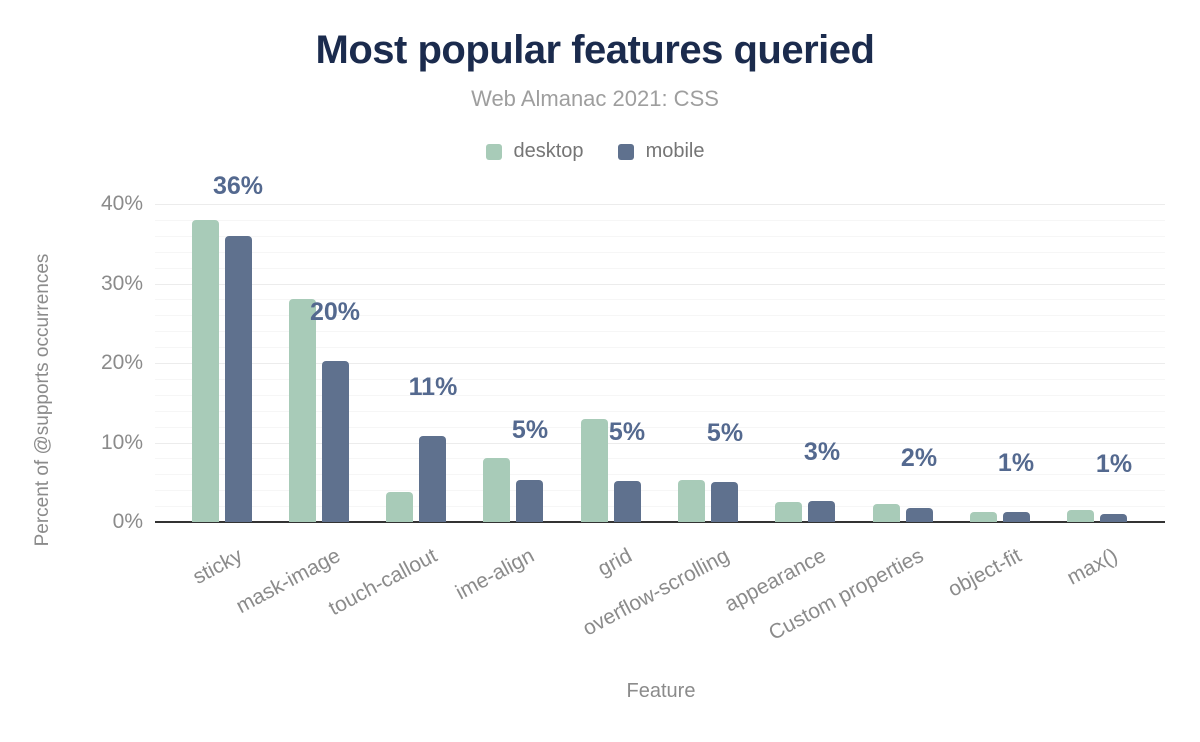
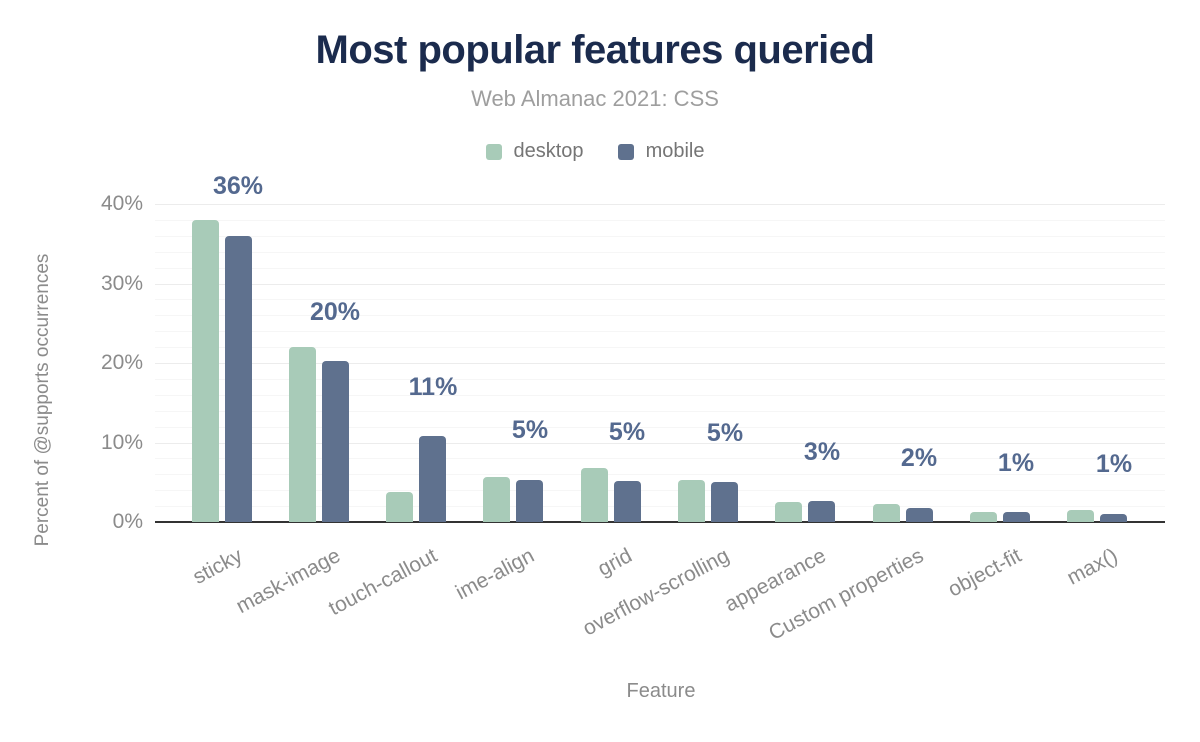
desktop/mask-image: 28% -> 22%
desktop/ime-align: 8% -> 6%
desktop/grid: 13% -> 7%
